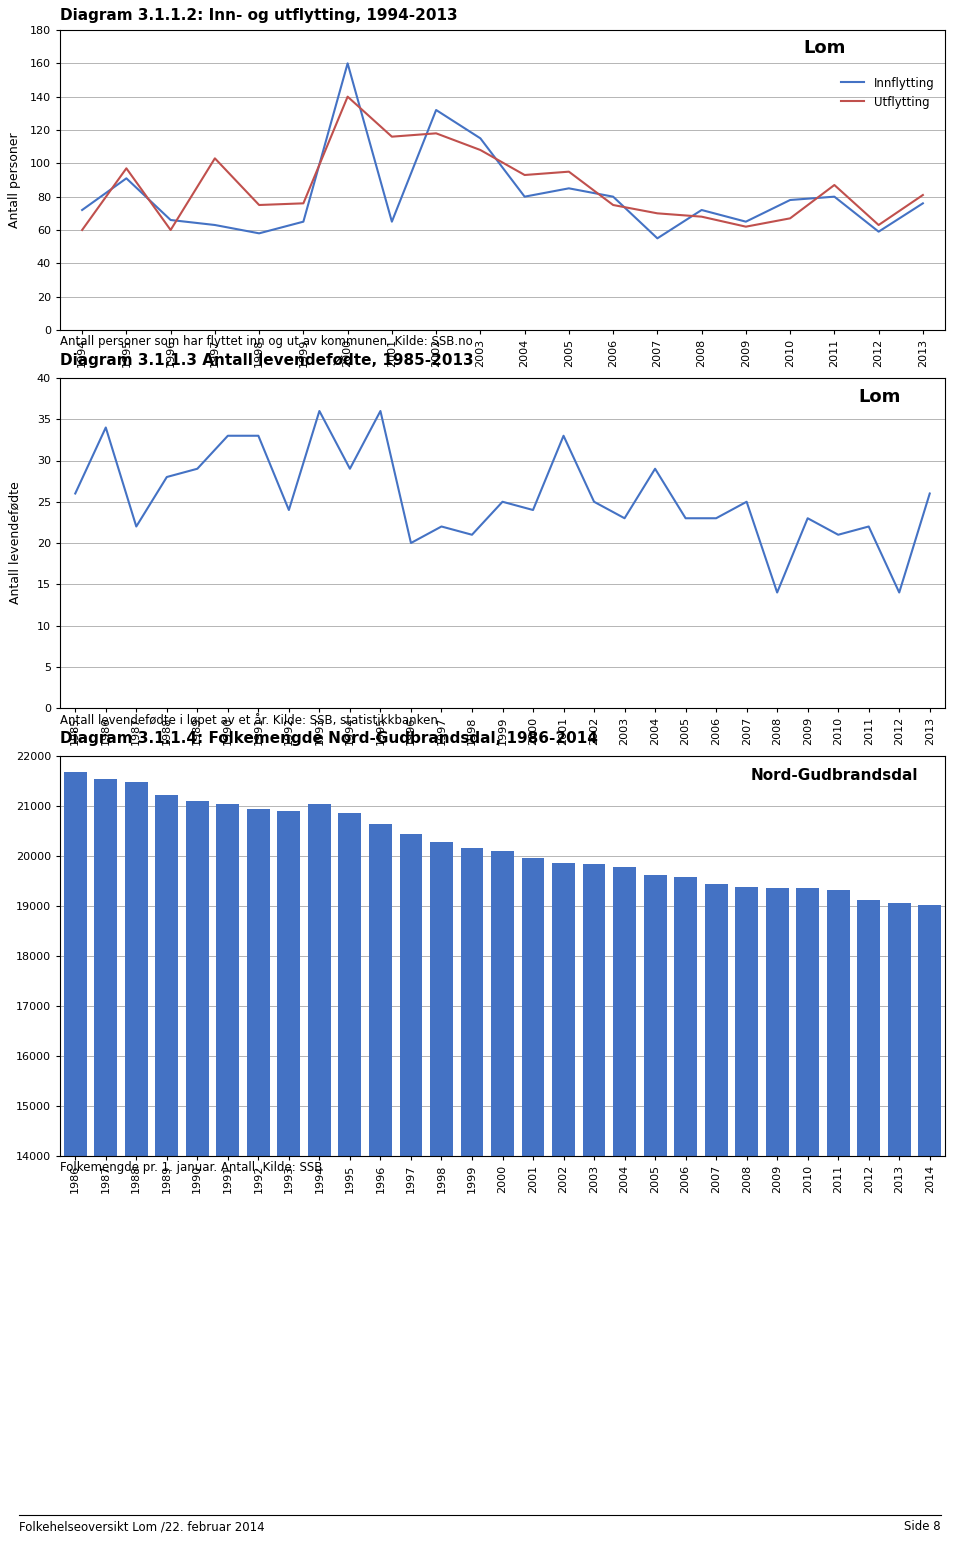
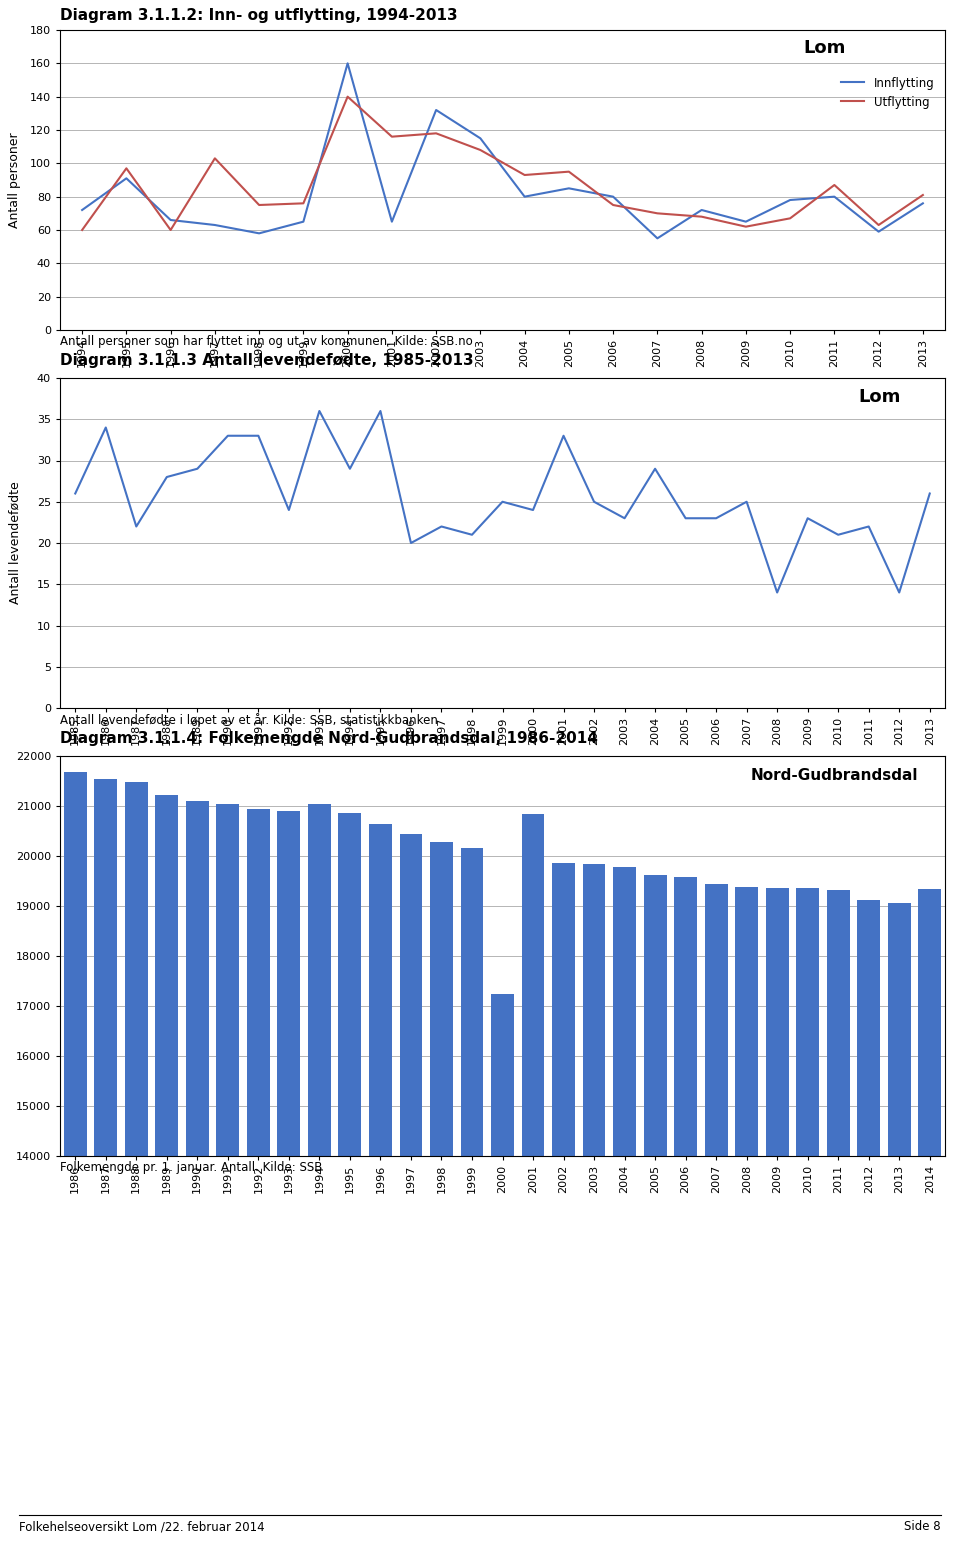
2000: 20100 -> 17250
2001: 19970 -> 20850
2014: 19030 -> 19350
